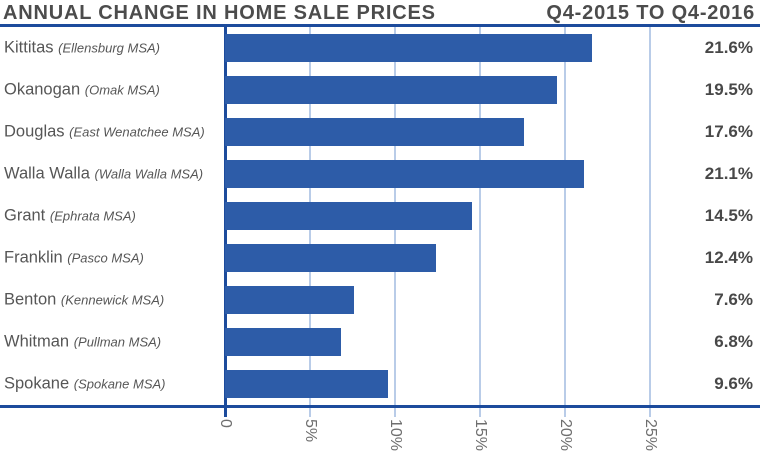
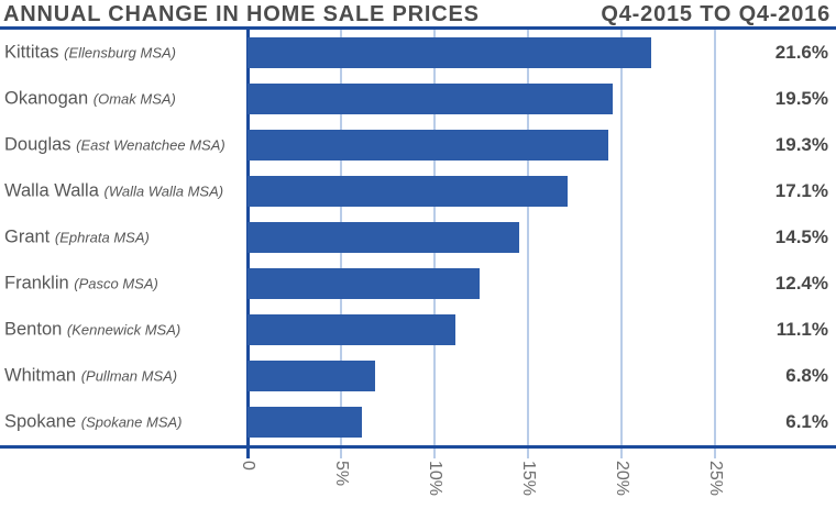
Douglas: 17.6% -> 19.3%
Walla Walla: 21.1% -> 17.1%
Benton: 7.6% -> 11.1%
Spokane: 9.6% -> 6.1%
